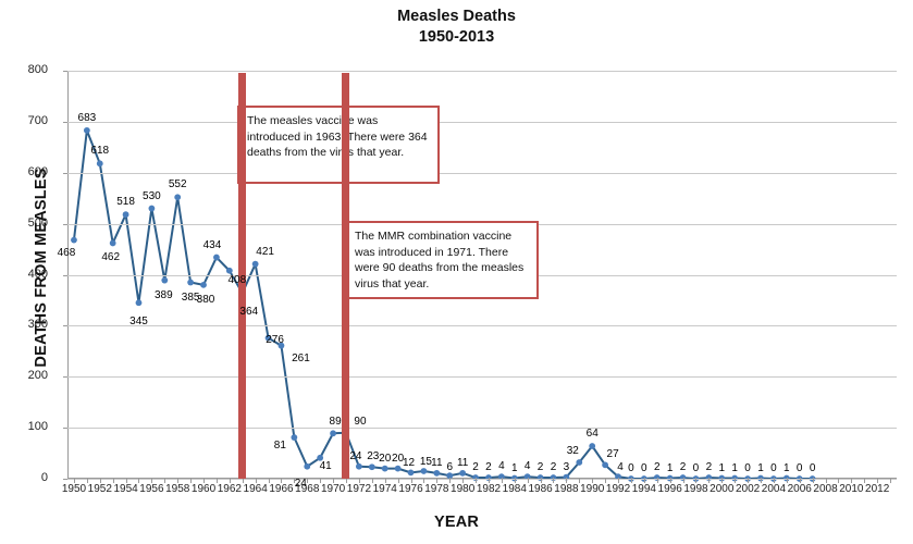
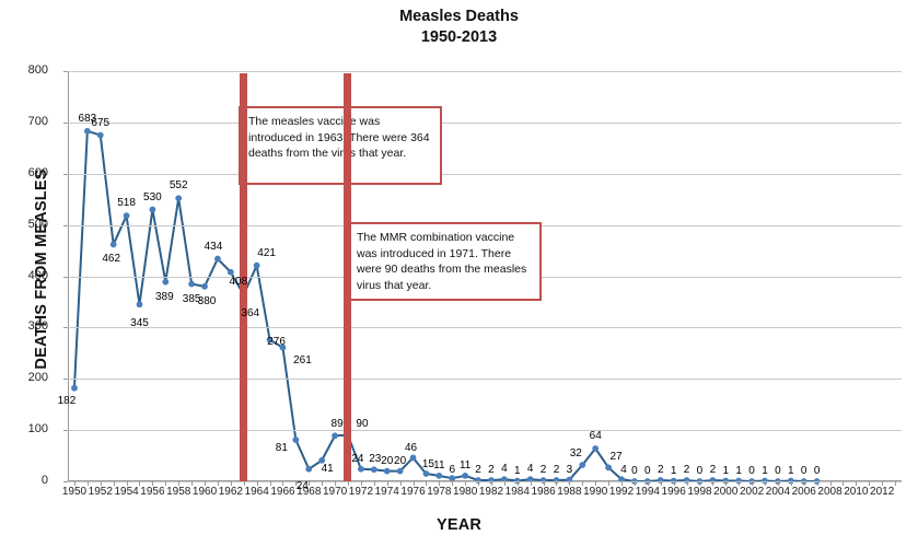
1950: 468 -> 182
1952: 618 -> 675
1976: 12 -> 46
